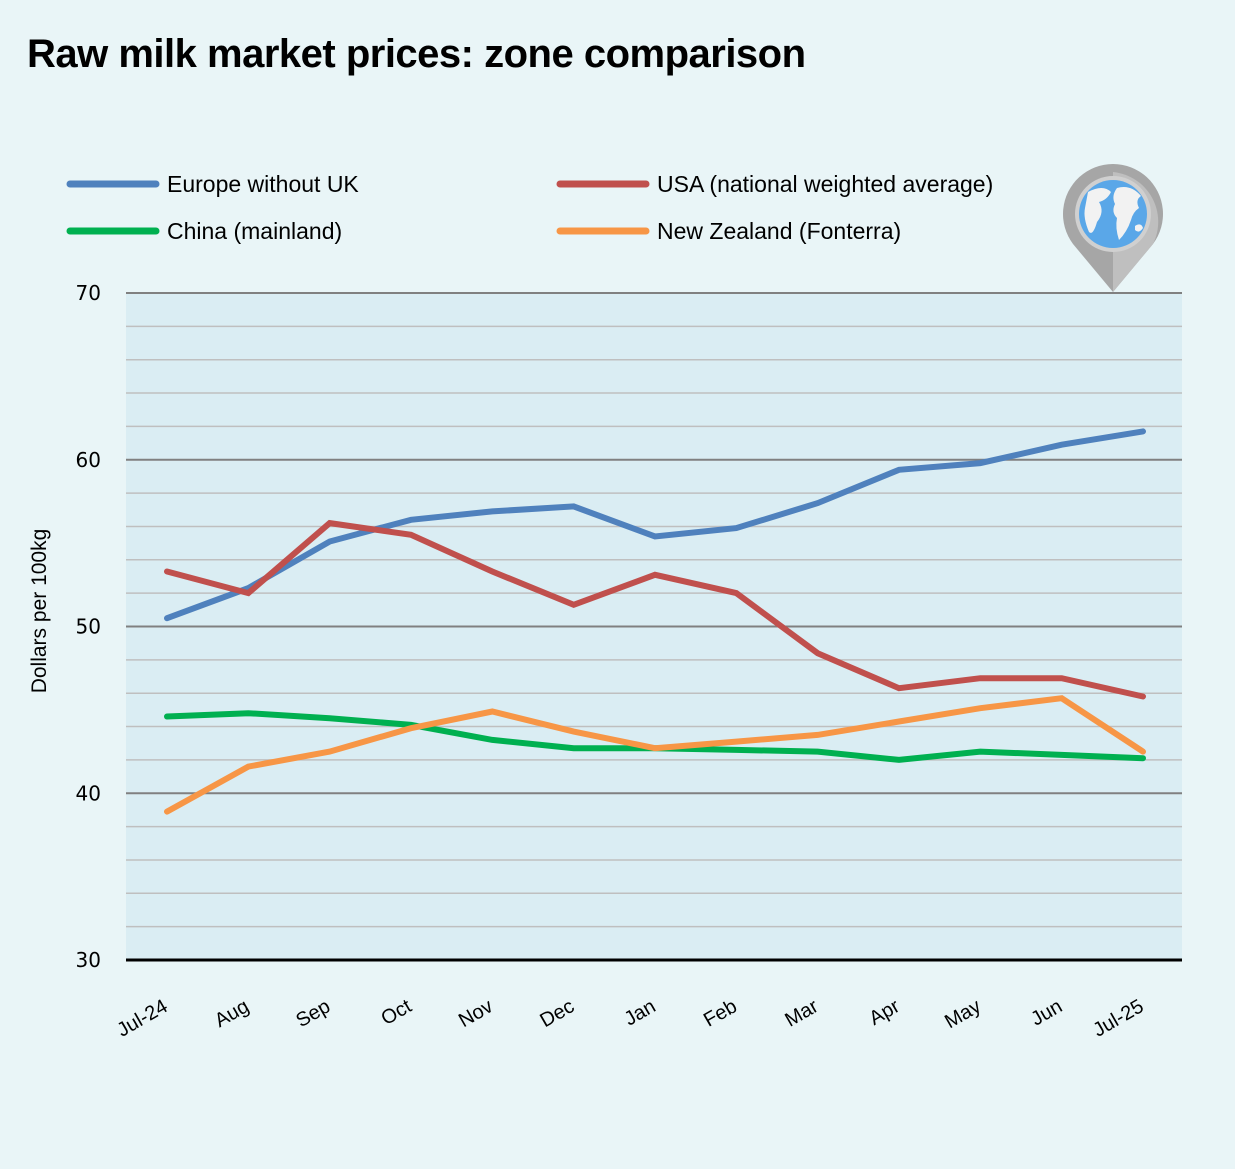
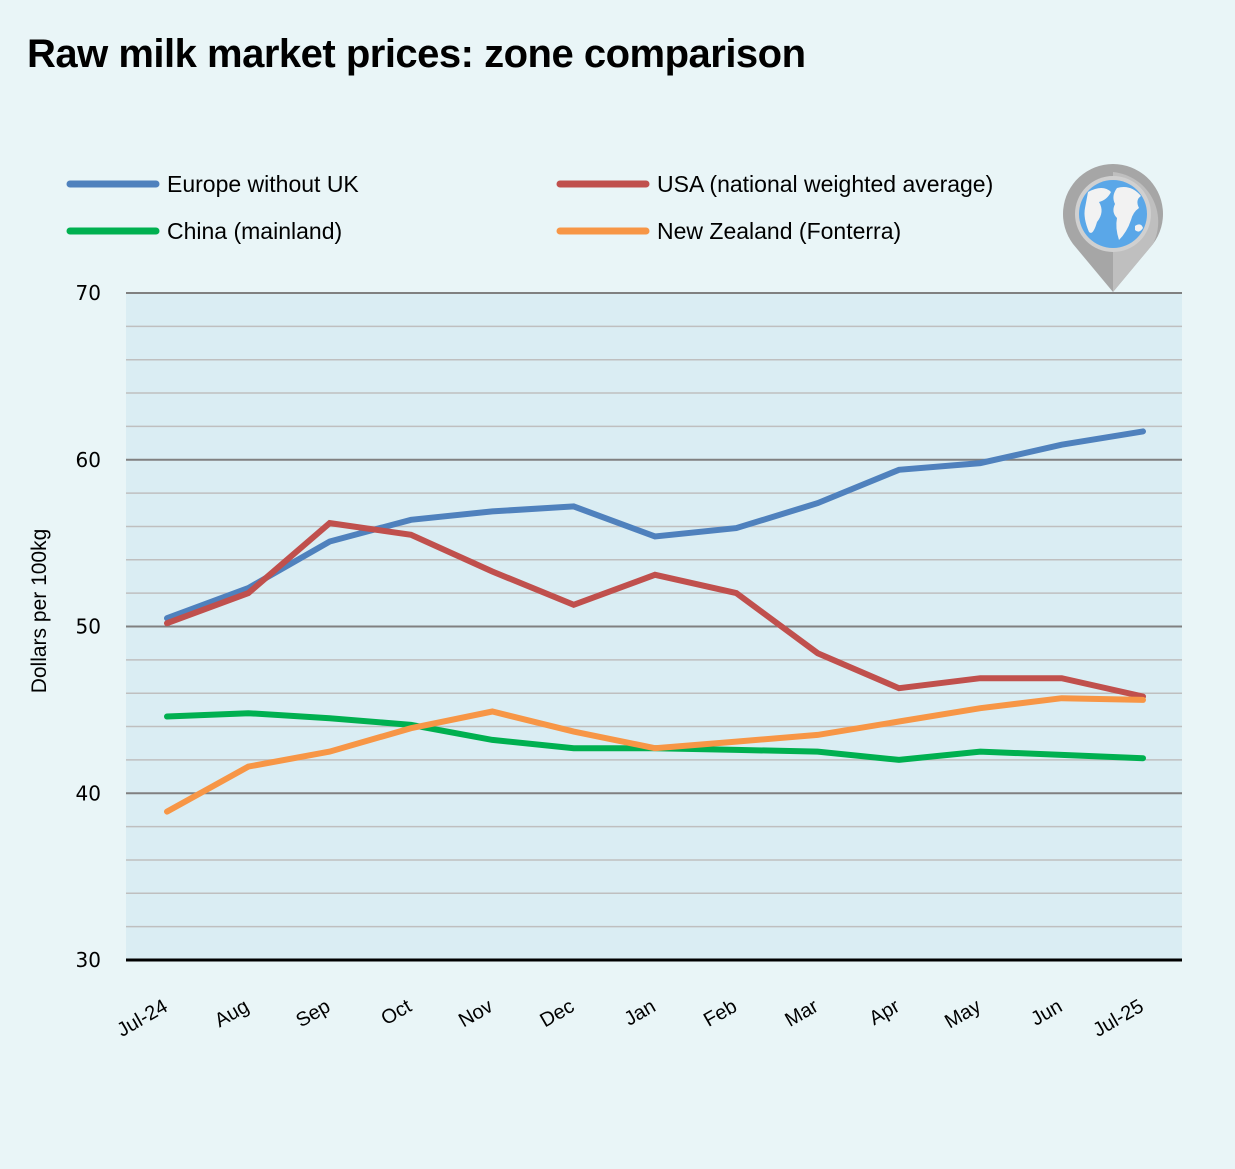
USA (national weighted average)/Jul-24: 53.3 -> 50.2
New Zealand (Fonterra)/Jul-25: 42.5 -> 45.6
